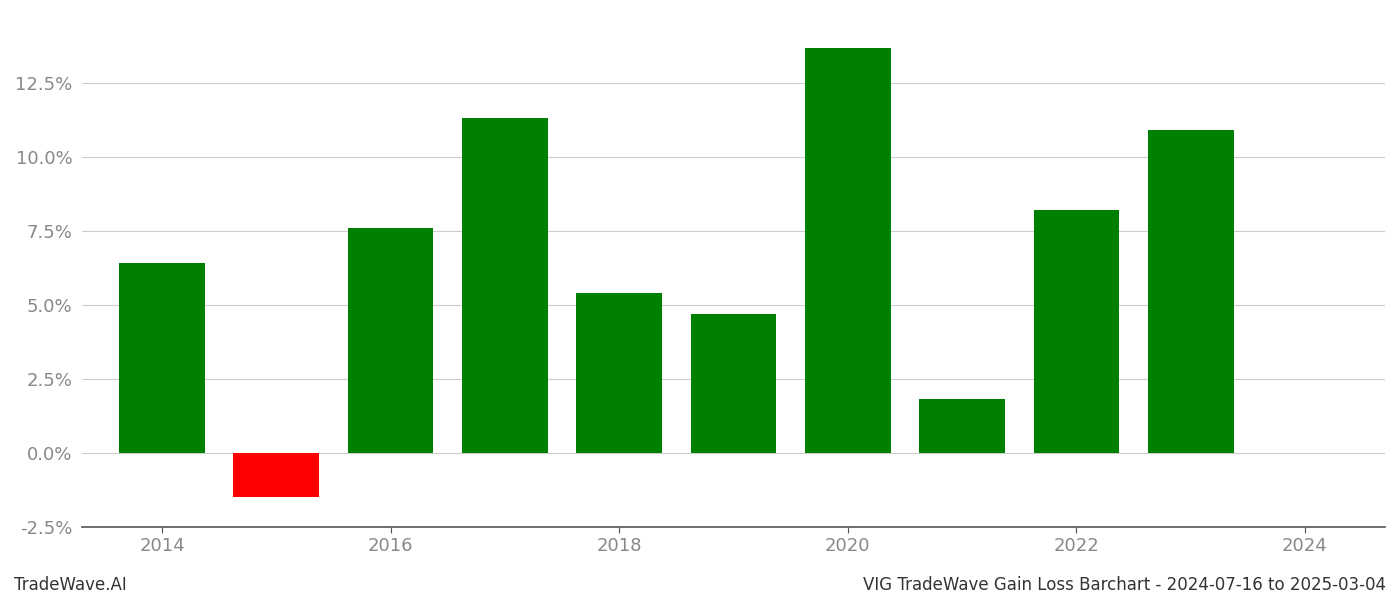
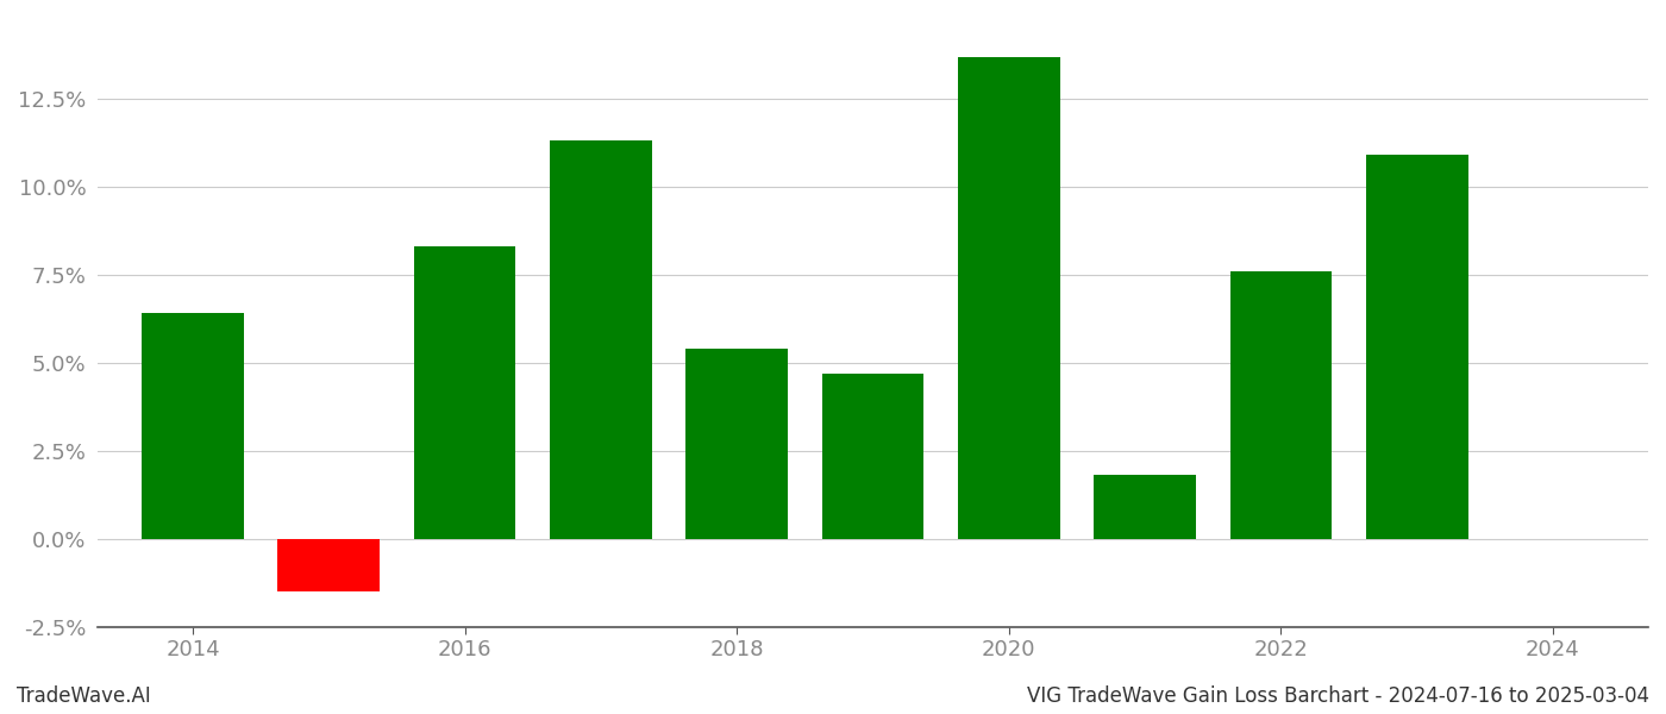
2016: 7.6% -> 8.3%
2022: 8.2% -> 7.6%
